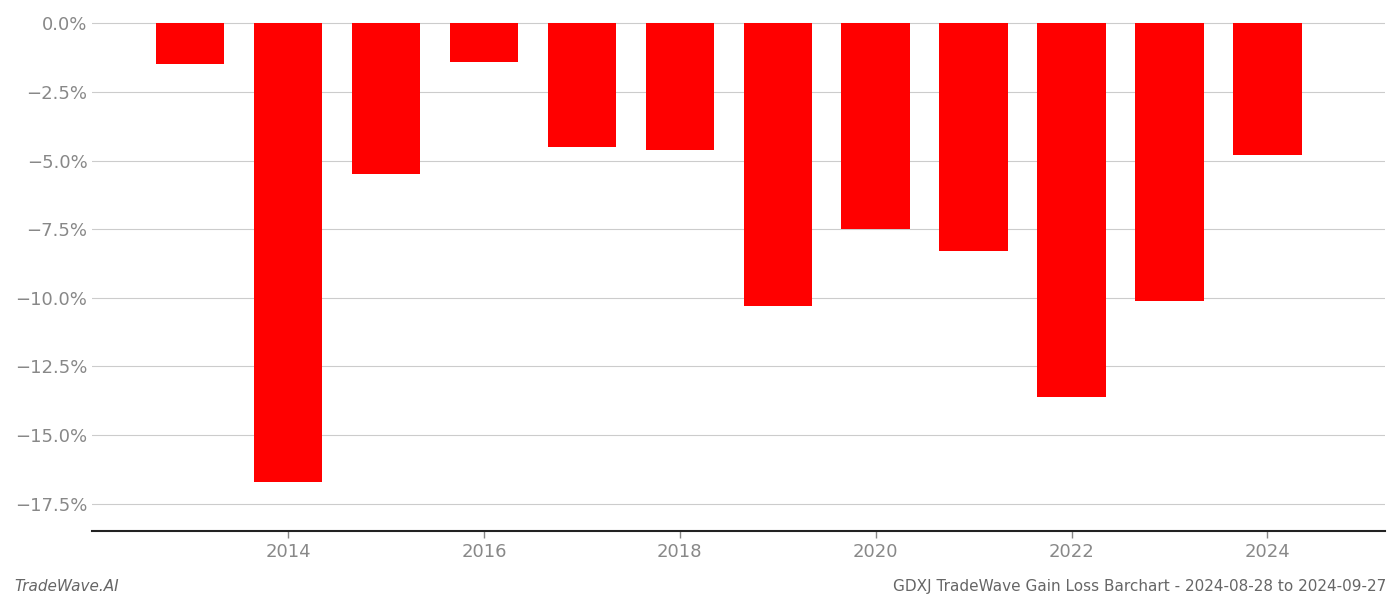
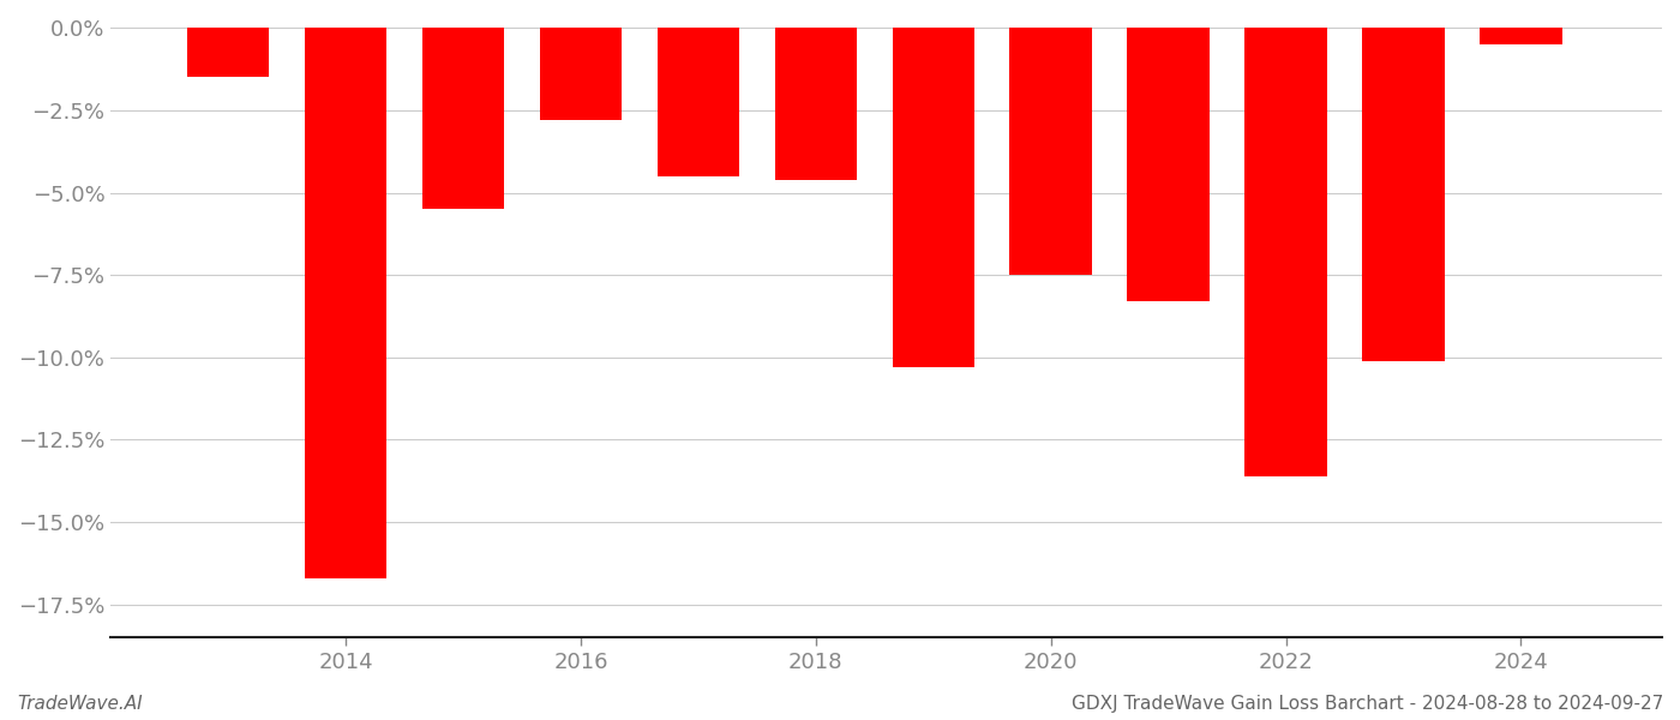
2016: -1.4% -> -2.8%
2024: -4.8% -> -0.5%
